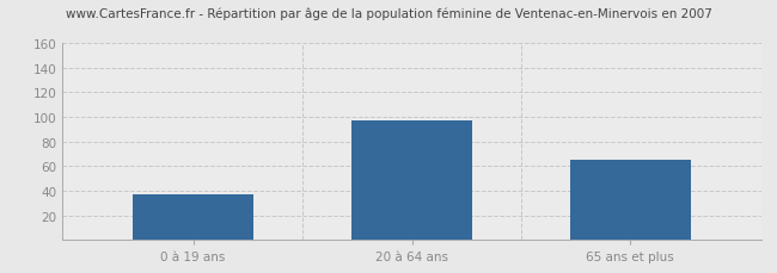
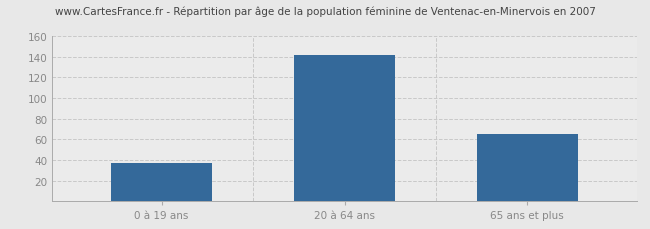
20 à 64 ans: 97 -> 141
